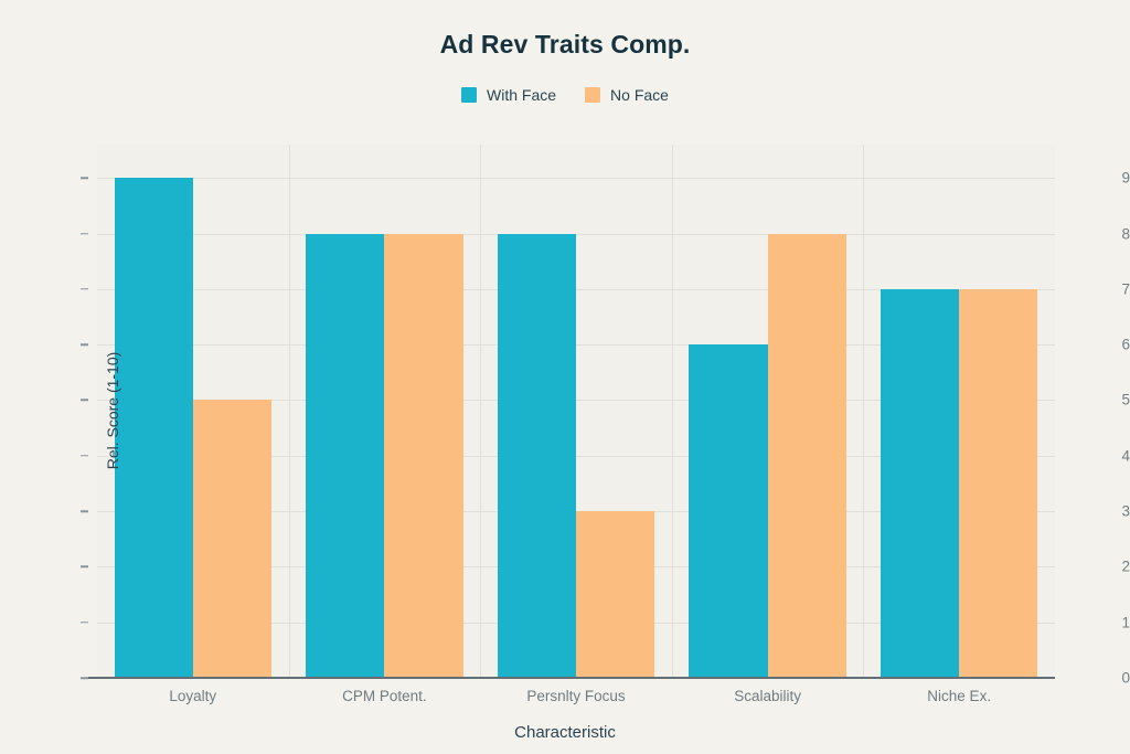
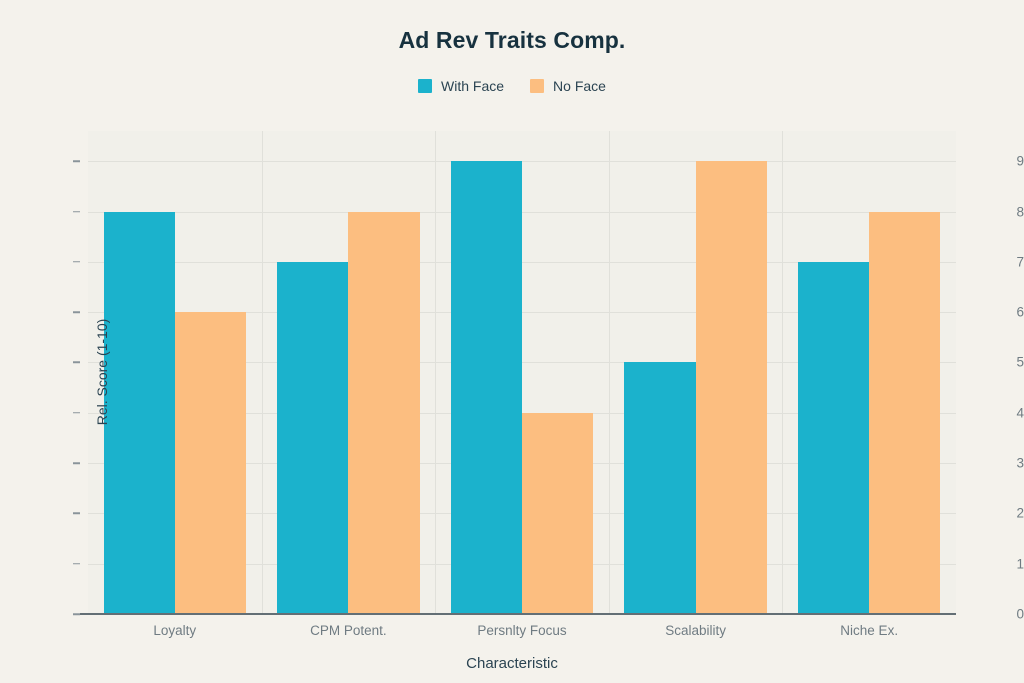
With Face/Loyalty: 9 -> 8
No Face/Loyalty: 5 -> 6
With Face/CPM Potent.: 8 -> 7
With Face/Persnlty Focus: 8 -> 9
No Face/Persnlty Focus: 3 -> 4
With Face/Scalability: 6 -> 5
No Face/Scalability: 8 -> 9
No Face/Niche Ex.: 7 -> 8
